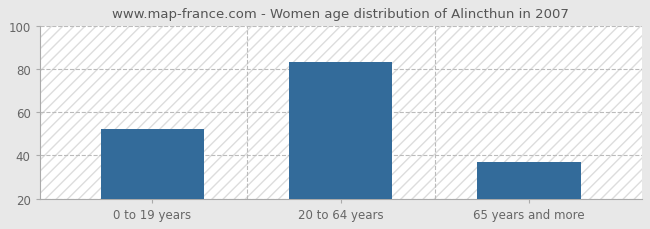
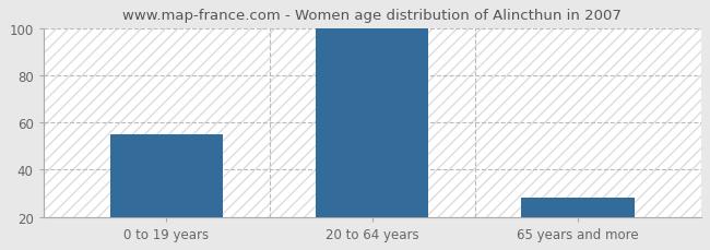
0 to 19 years: 52 -> 55
20 to 64 years: 83 -> 100
65 years and more: 37 -> 28
